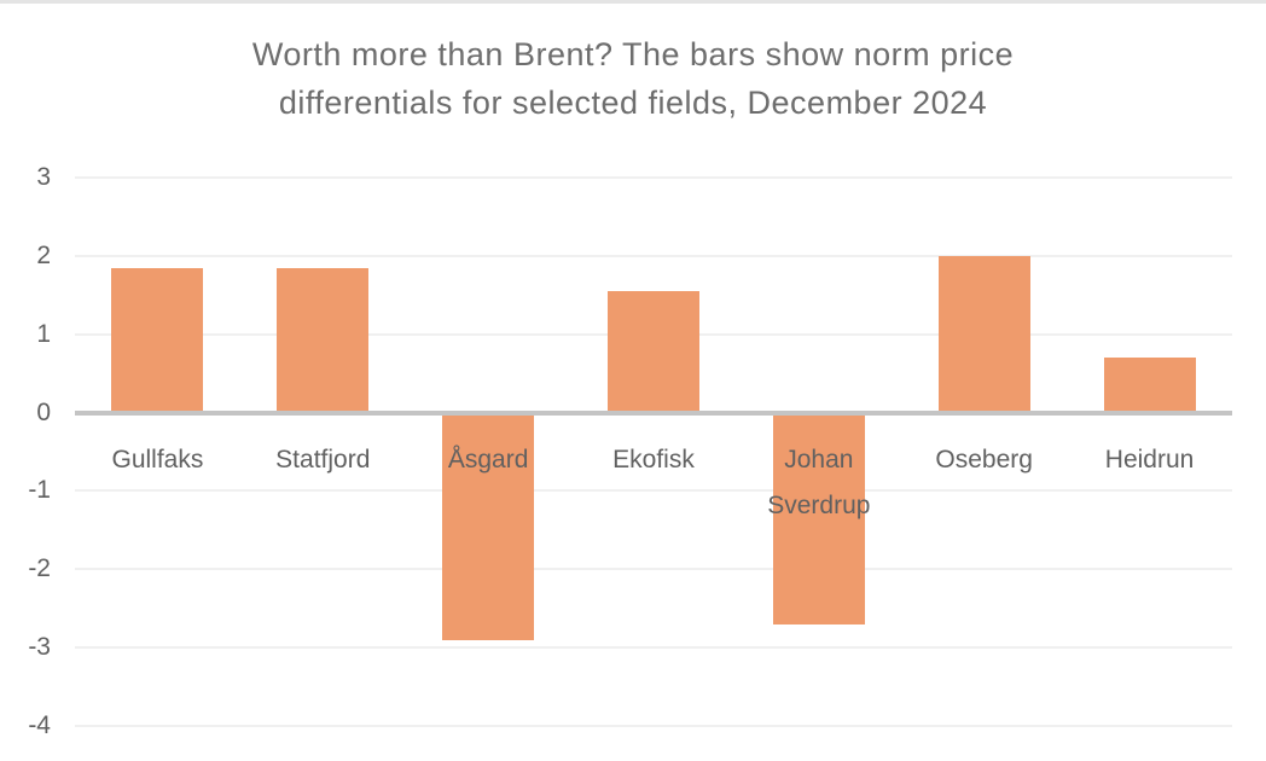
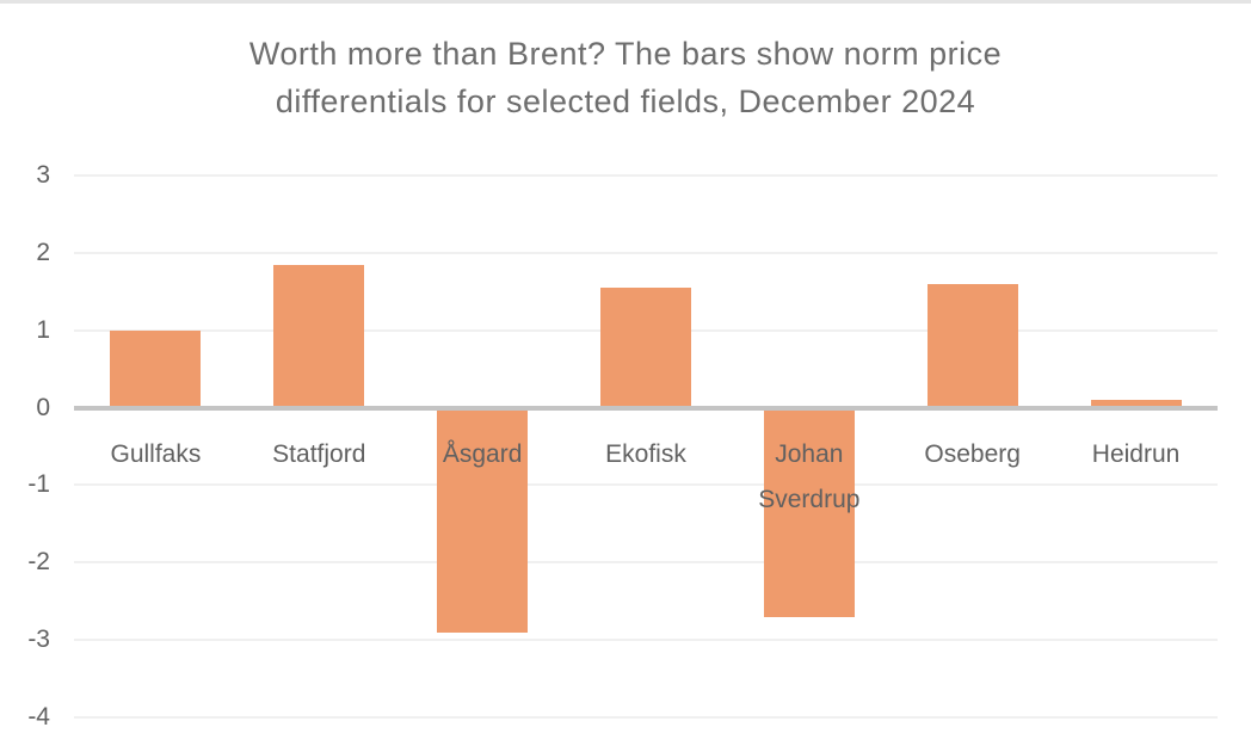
Gullfaks: 1.9 -> 1.0
Oseberg: 2.0 -> 1.6
Heidrun: 0.7 -> 0.1
